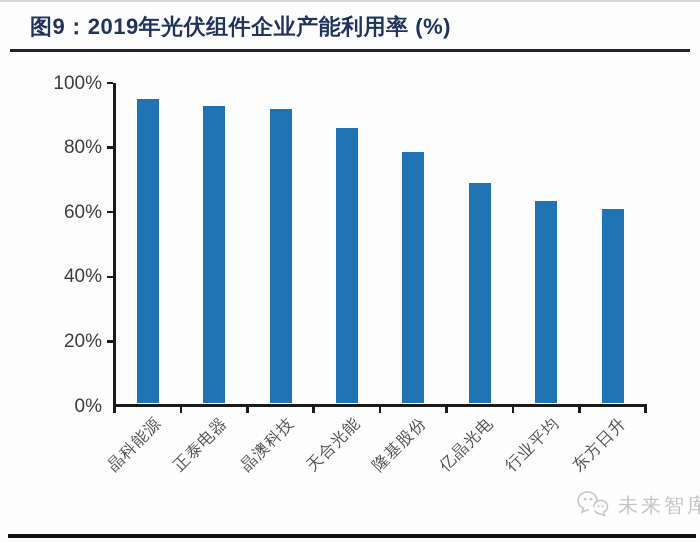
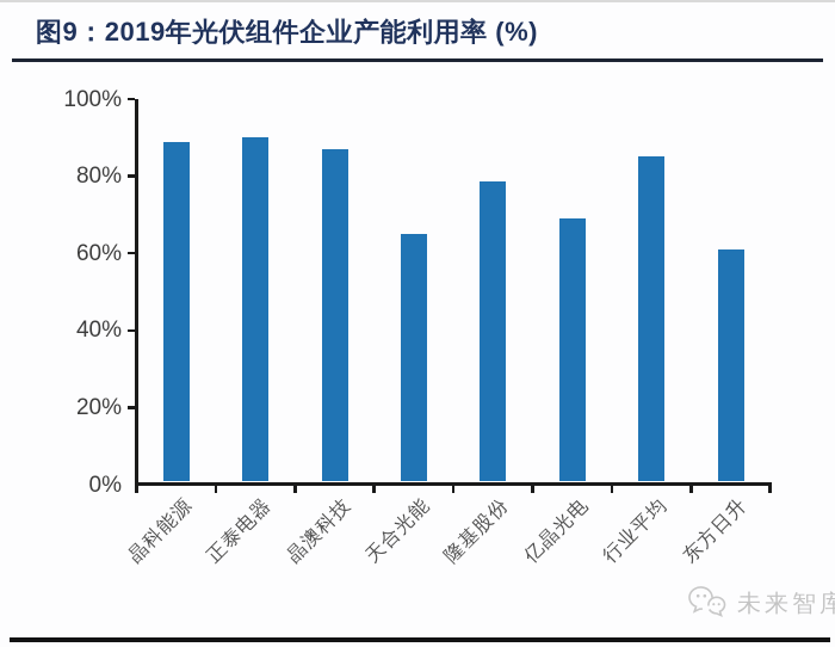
晶科能源: 95% -> 89%
正泰电器: 93% -> 90%
晶澳科技: 92% -> 87%
天合光能: 86% -> 65%
行业平均: 64% -> 85%
